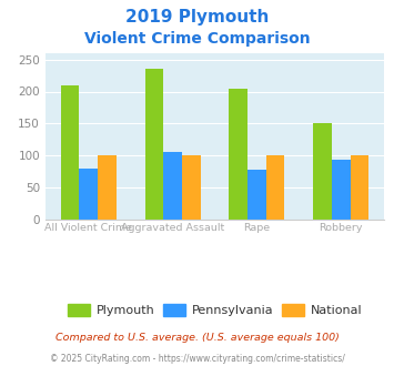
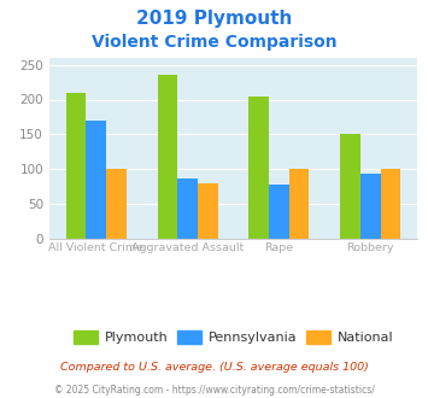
Pennsylvania/All Violent Crime: 80 -> 170
Pennsylvania/Aggravated Assault: 105 -> 86
National/Aggravated Assault: 101 -> 80
